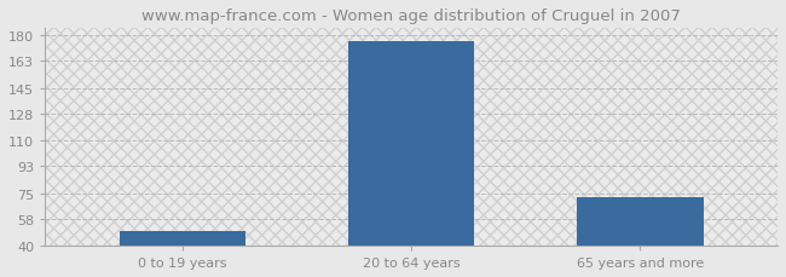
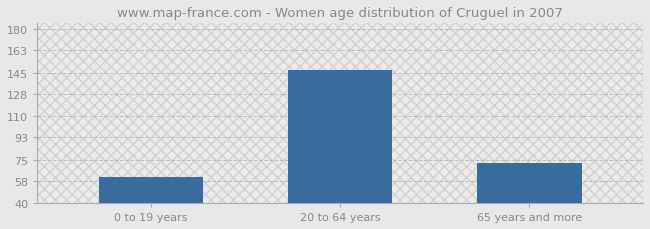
0 to 19 years: 50 -> 61
20 to 64 years: 176 -> 147
